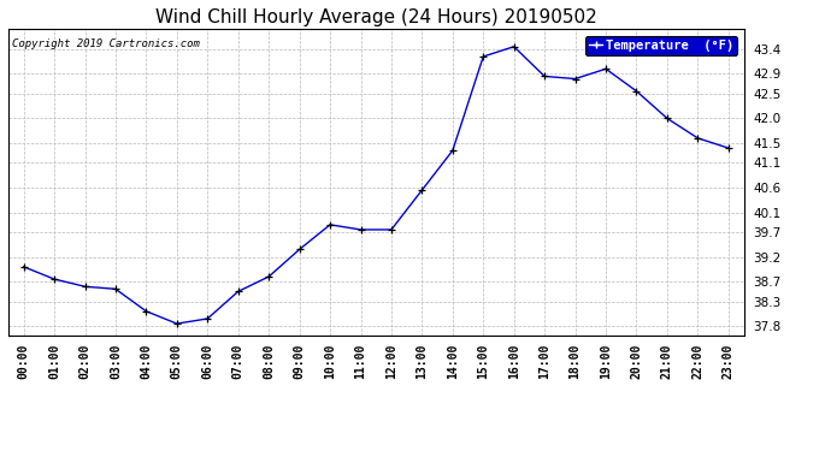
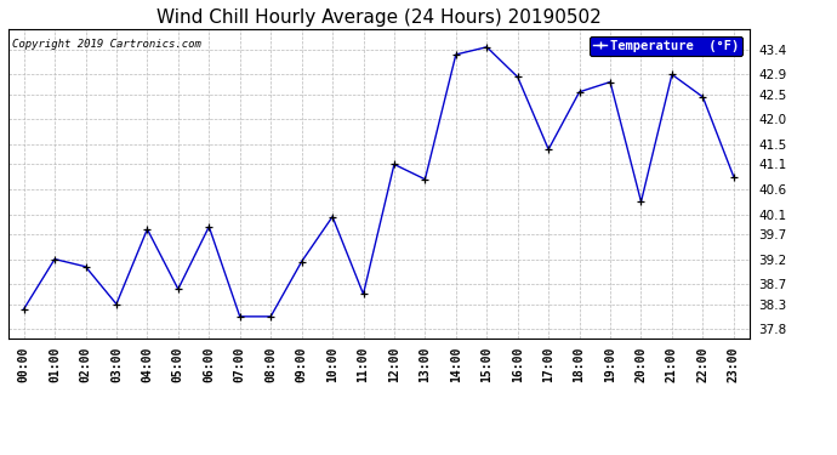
00:00: 39.00 -> 38.20
01:00: 38.75 -> 39.20
02:00: 38.60 -> 39.05
03:00: 38.55 -> 38.30
04:00: 38.10 -> 39.80
05:00: 37.85 -> 38.60
06:00: 37.95 -> 39.85
07:00: 38.50 -> 38.05
08:00: 38.80 -> 38.05
09:00: 39.35 -> 39.15
10:00: 39.85 -> 40.05
11:00: 39.75 -> 38.50
12:00: 39.75 -> 41.10
13:00: 40.55 -> 40.80
14:00: 41.35 -> 43.30
15:00: 43.25 -> 43.45
16:00: 43.45 -> 42.85
17:00: 42.85 -> 41.40
18:00: 42.80 -> 42.55
19:00: 43.00 -> 42.75
20:00: 42.55 -> 40.35
21:00: 42.00 -> 42.90
22:00: 41.60 -> 42.45
23:00: 41.40 -> 40.85
